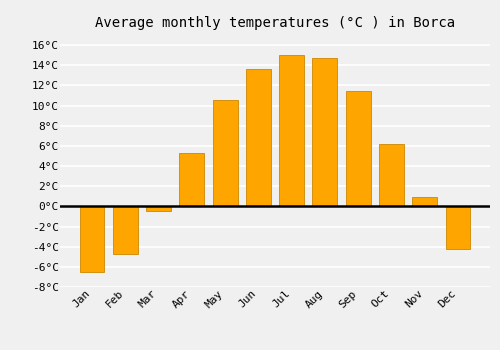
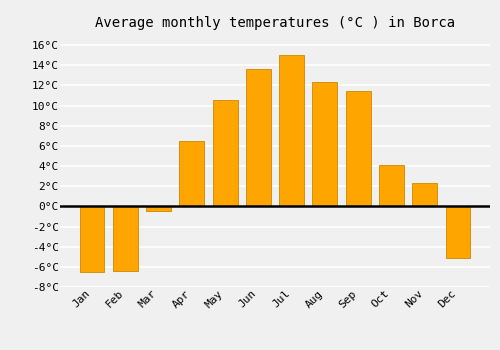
Feb: -4.7°C -> -6.4°C
Apr: 5.3°C -> 6.5°C
Aug: 14.7°C -> 12.3°C
Oct: 6.2°C -> 4.1°C
Nov: 0.9°C -> 2.3°C
Dec: -4.2°C -> -5.1°C
